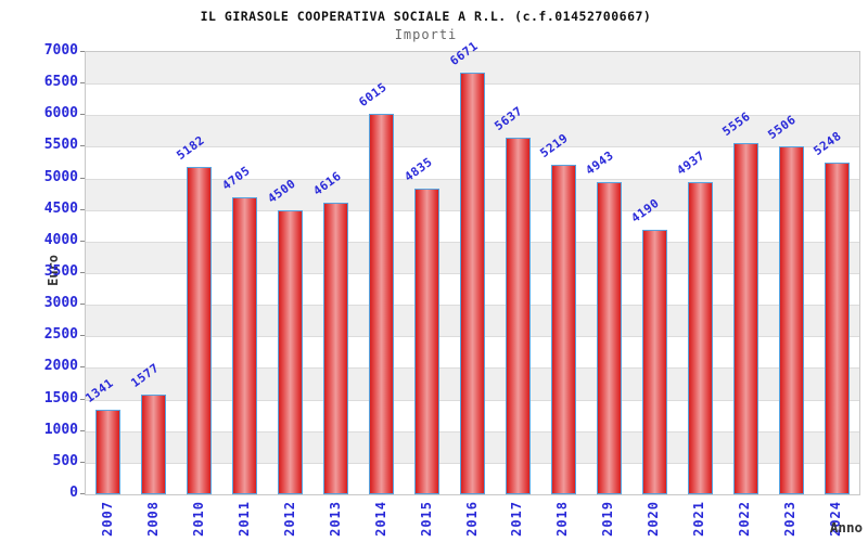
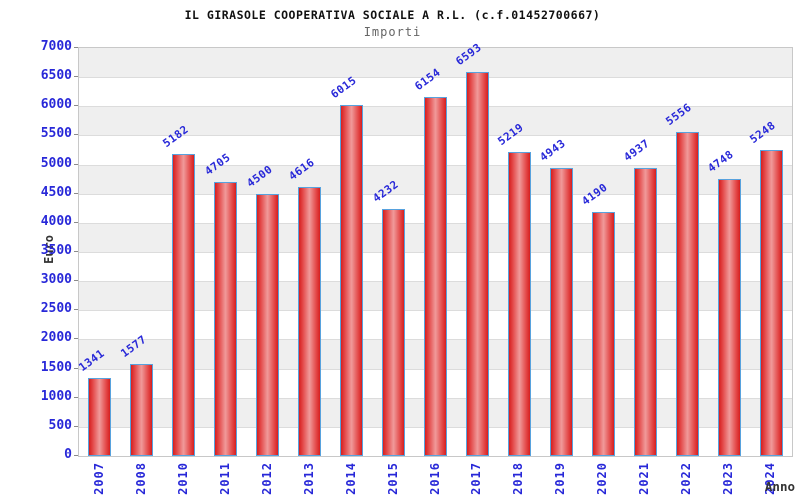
2015: 4835 -> 4232
2016: 6671 -> 6154
2017: 5637 -> 6593
2023: 5506 -> 4748
